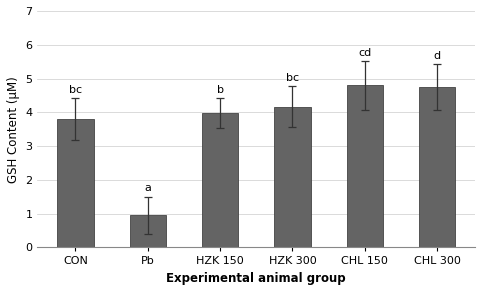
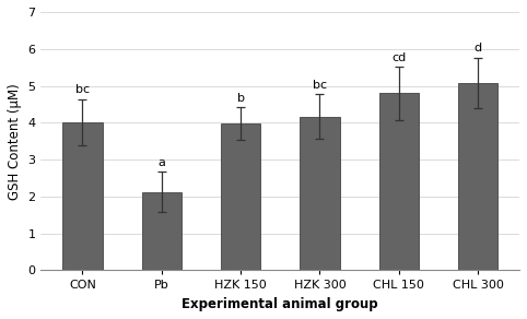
CON: 3.80 -> 4.02
Pb: 0.95 -> 2.12
CHL 300: 4.75 -> 5.08
